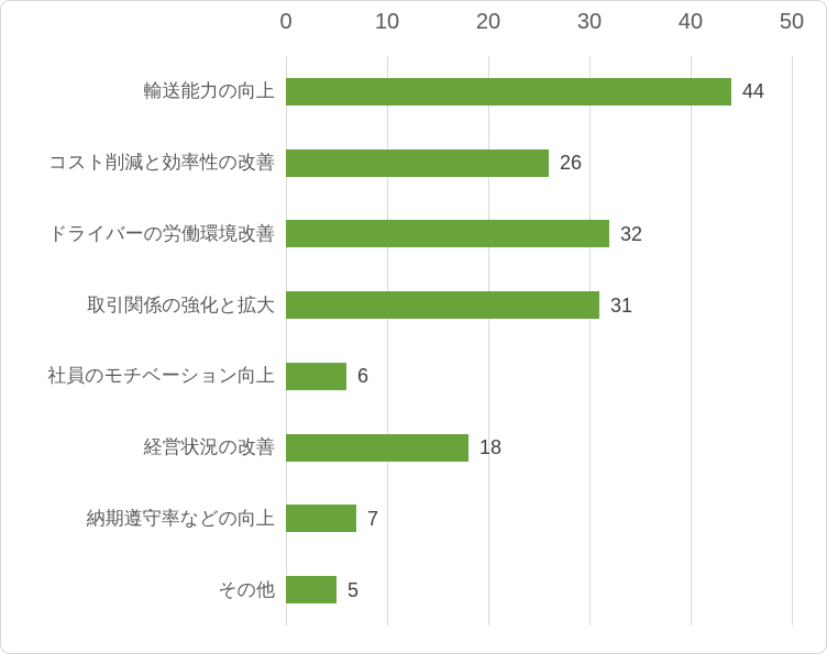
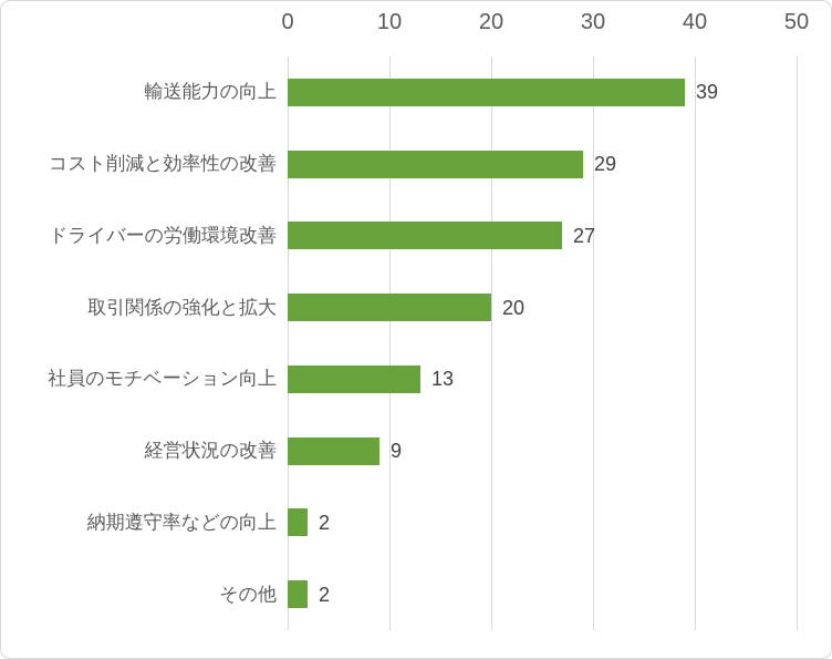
輸送能力の向上: 44 -> 39
コスト削減と効率性の改善: 26 -> 29
ドライバーの労働環境改善: 32 -> 27
取引関係の強化と拡大: 31 -> 20
社員のモチベーション向上: 6 -> 13
経営状況の改善: 18 -> 9
納期遵守率などの向上: 7 -> 2
その他: 5 -> 2
